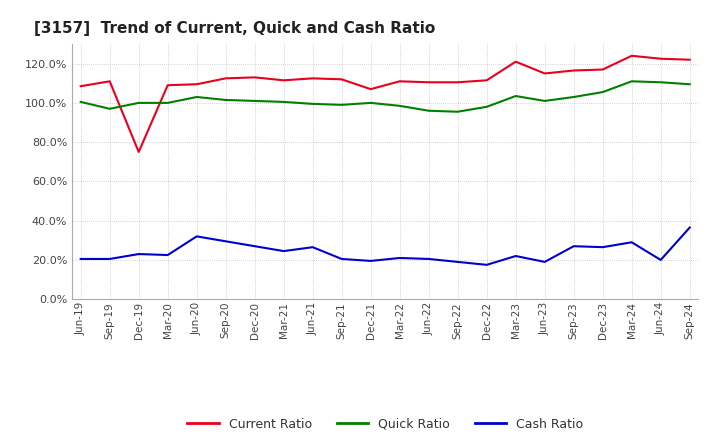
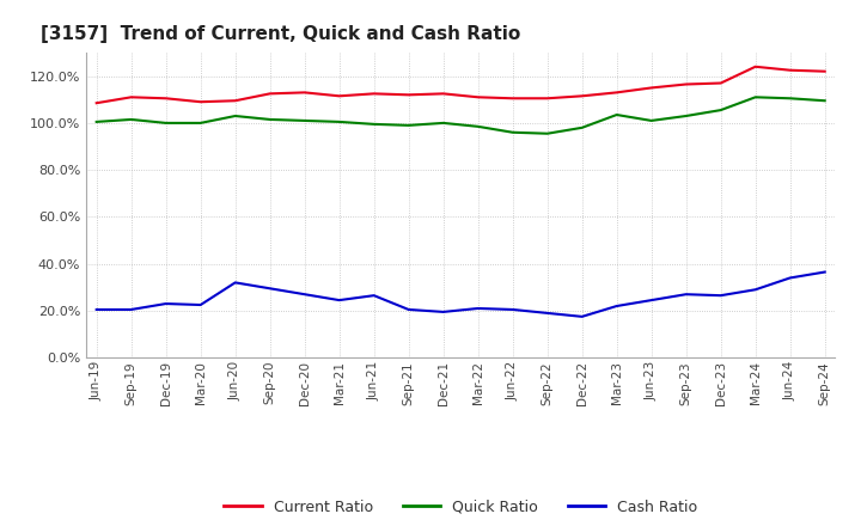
Quick Ratio/Sep-19: 97% -> 102%
Current Ratio/Dec-19: 75% -> 110%
Current Ratio/Dec-21: 107% -> 112%
Current Ratio/Mar-23: 121% -> 113%
Cash Ratio/Jun-23: 19% -> 24%
Cash Ratio/Jun-24: 20% -> 34%
